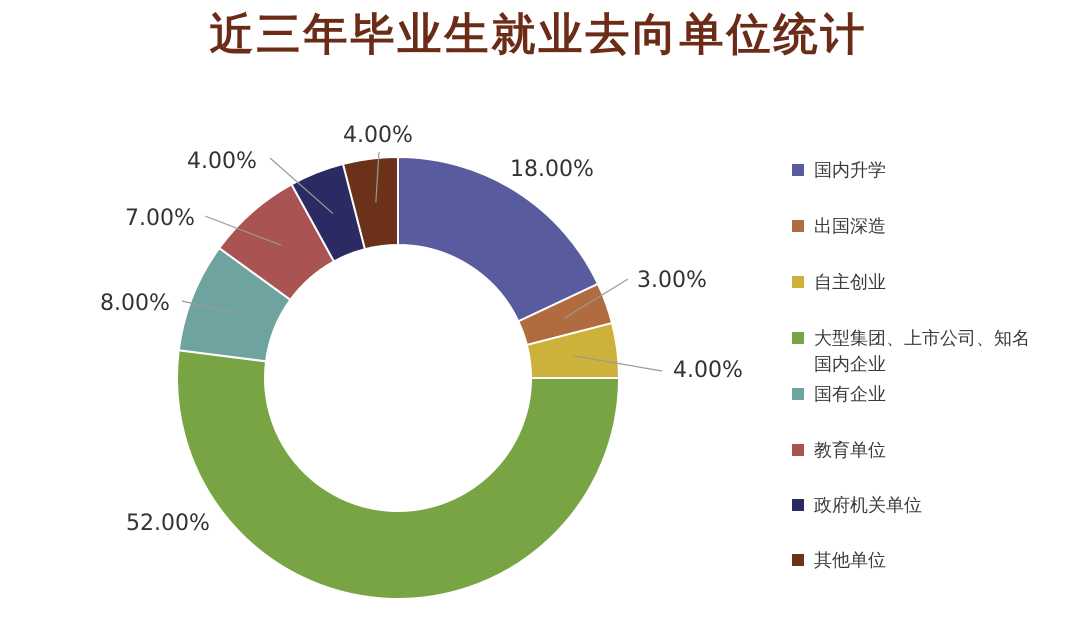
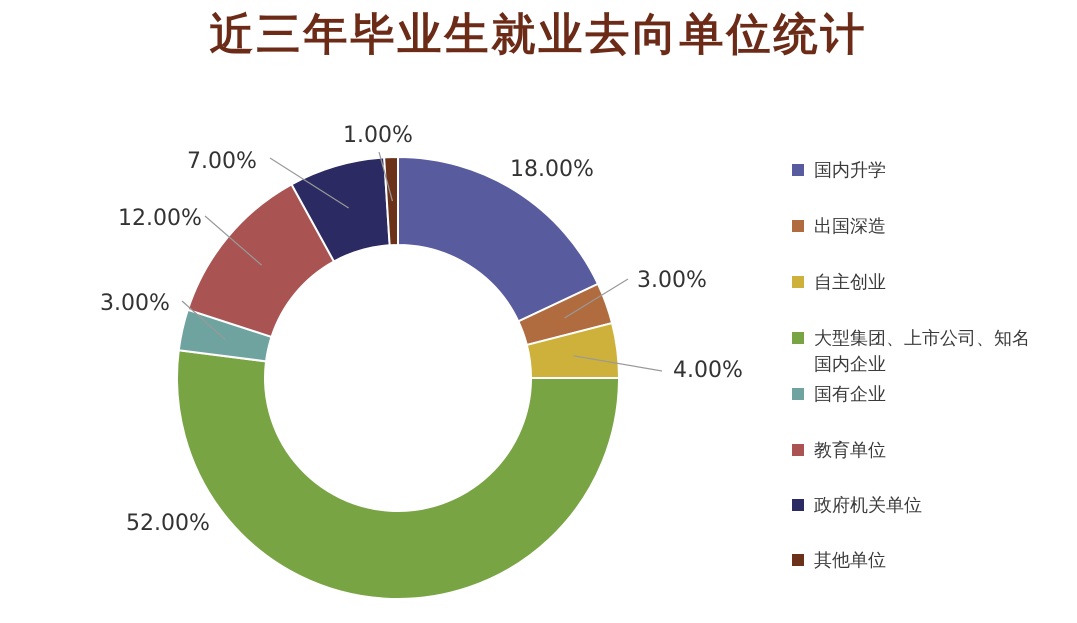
国有企业: 8.00% -> 3.00%
教育单位: 7.00% -> 12.00%
政府机关单位: 4.00% -> 7.00%
其他单位: 4.00% -> 1.00%
